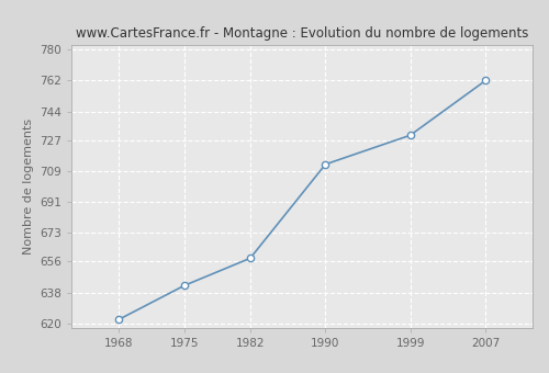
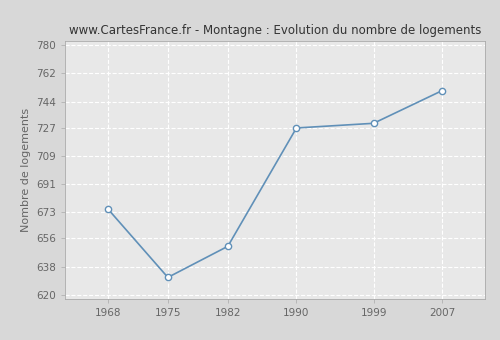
1968: 622 -> 675
1975: 642 -> 631
1982: 658 -> 651
1990: 713 -> 727
2007: 762 -> 751
